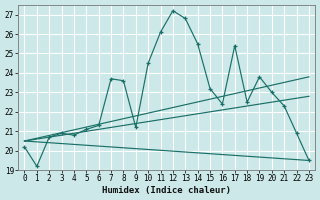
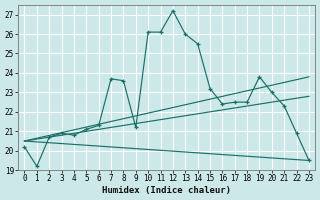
10: 24.5 -> 26.1
13: 26.8 -> 26.0
17: 25.4 -> 22.5
